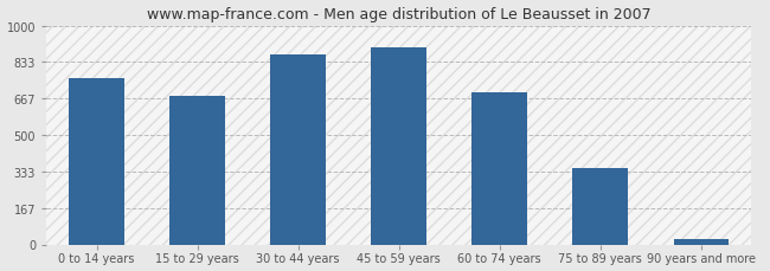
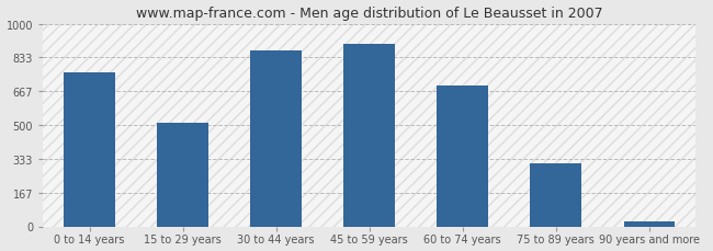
15 to 29 years: 680 -> 510
75 to 89 years: 350 -> 310
